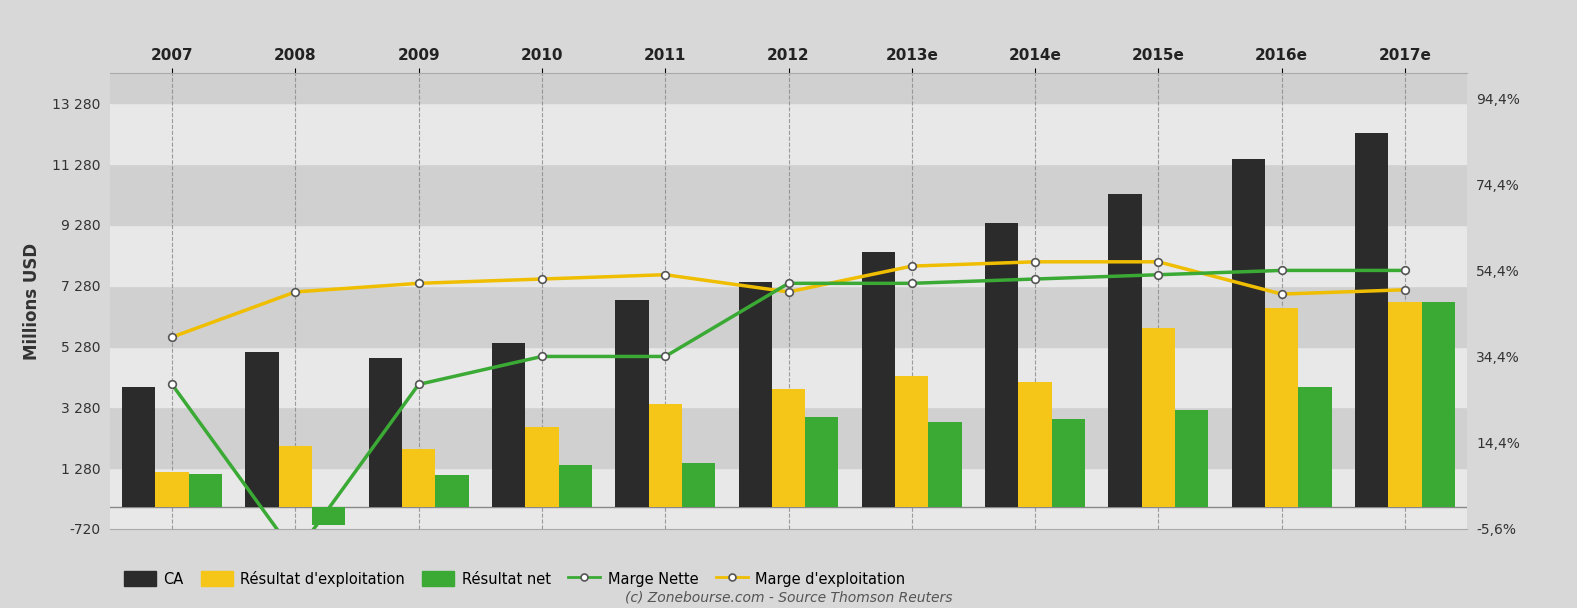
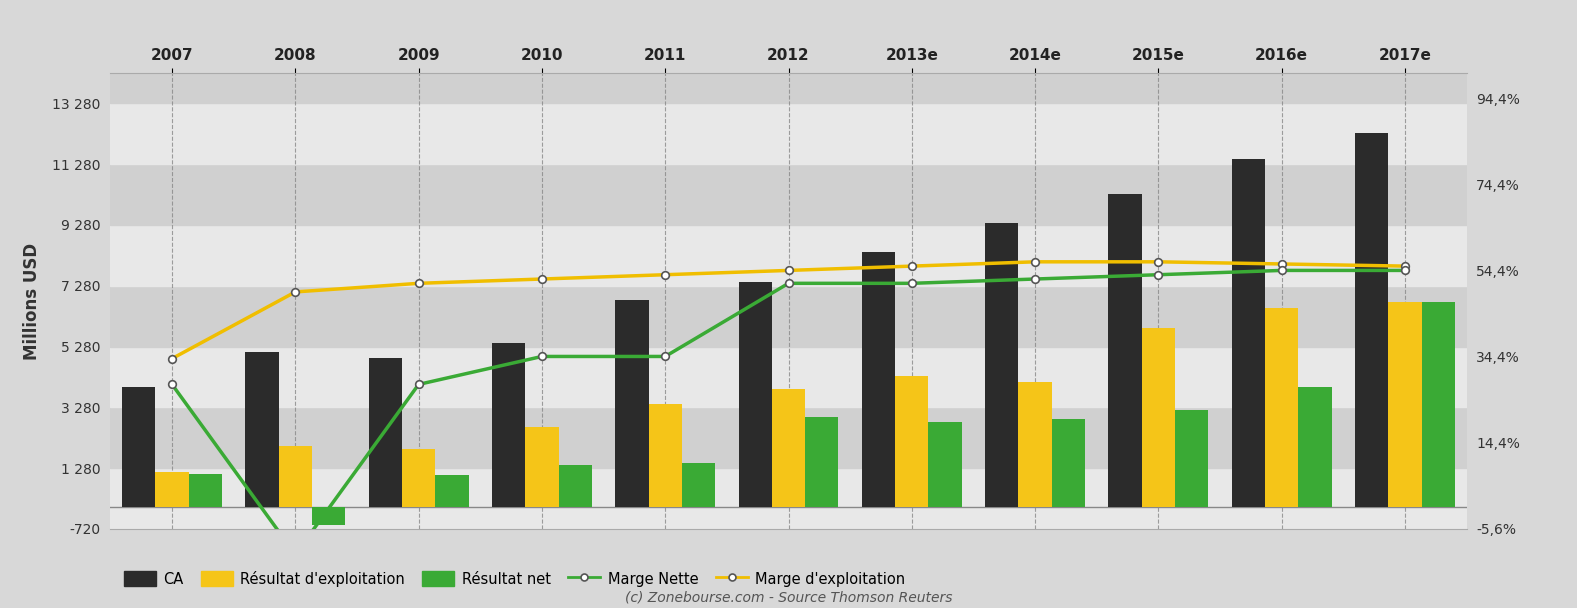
Marge d'exploitation/2007: 39,0% -> 34,0%
Marge d'exploitation/2012: 49,5% -> 54,5%
Marge d'exploitation/2016e: 49,0% -> 56,0%
Marge d'exploitation/2017e: 50,0% -> 55,5%
